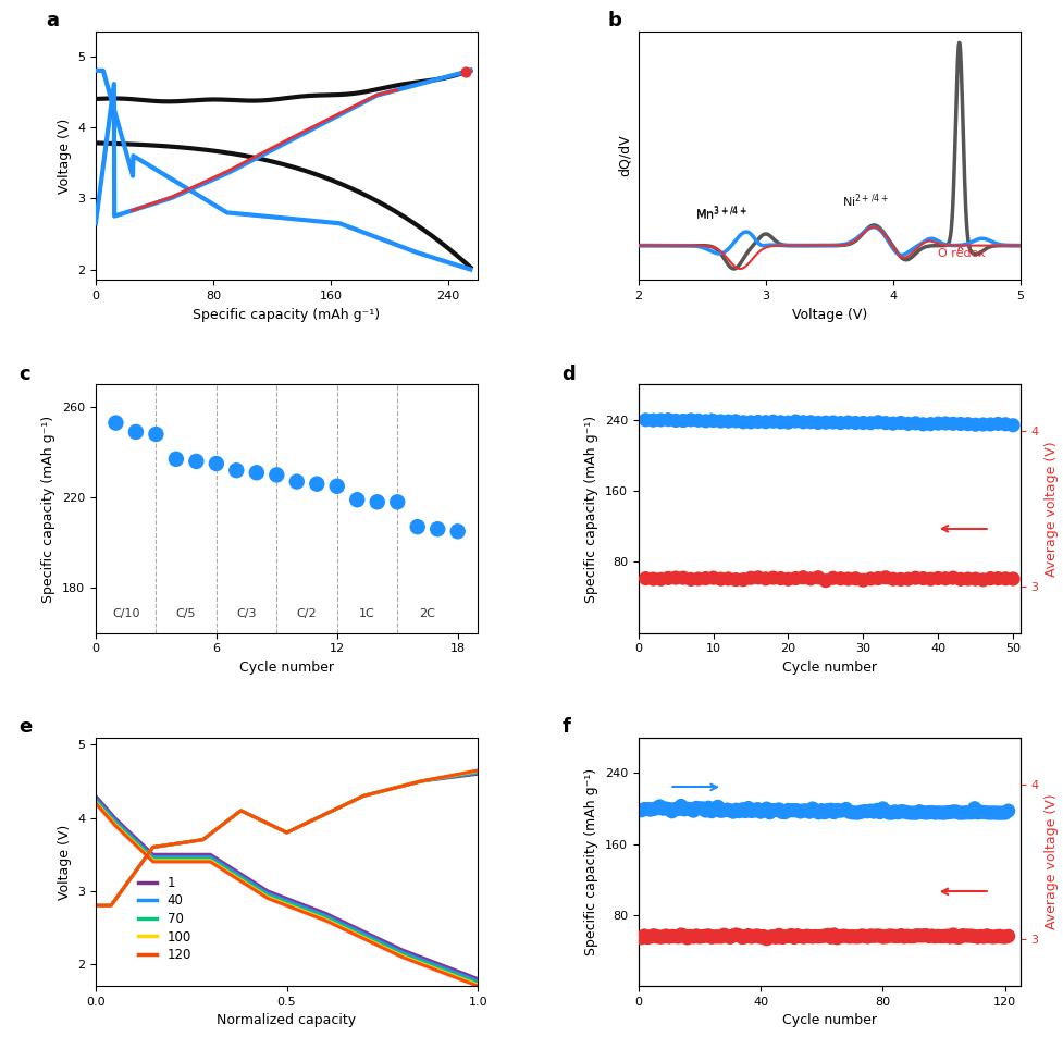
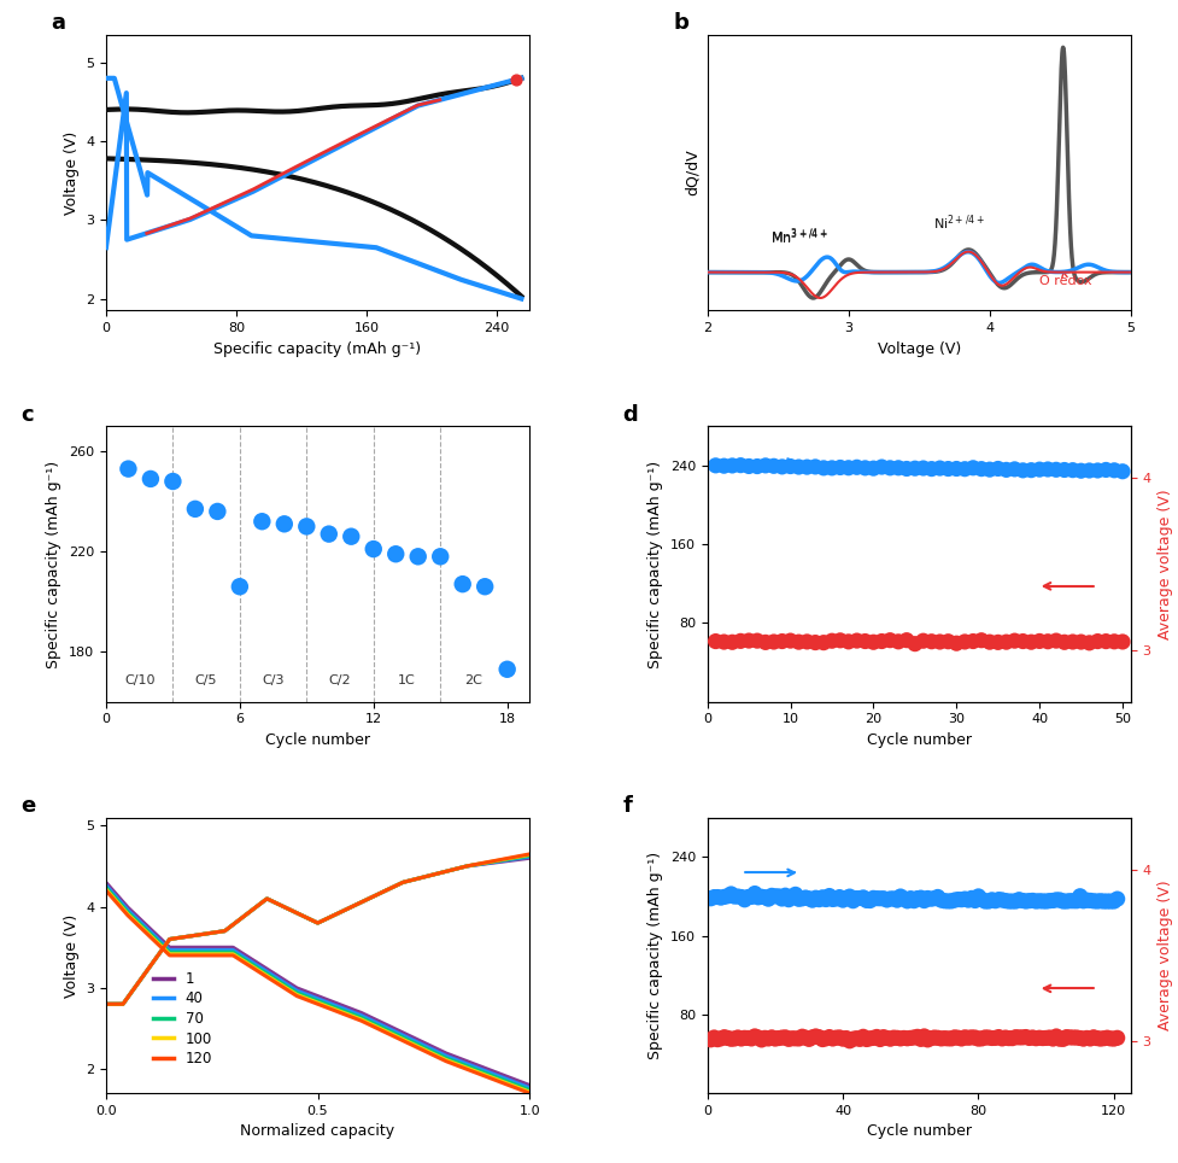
6: 235 -> 206
12: 225 -> 221
18: 205 -> 173
